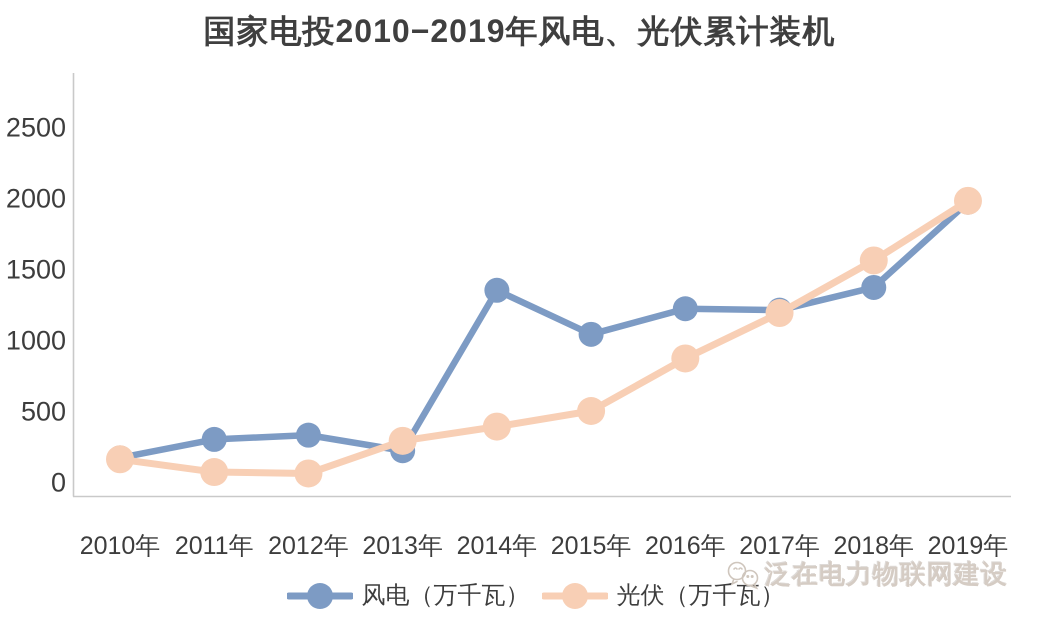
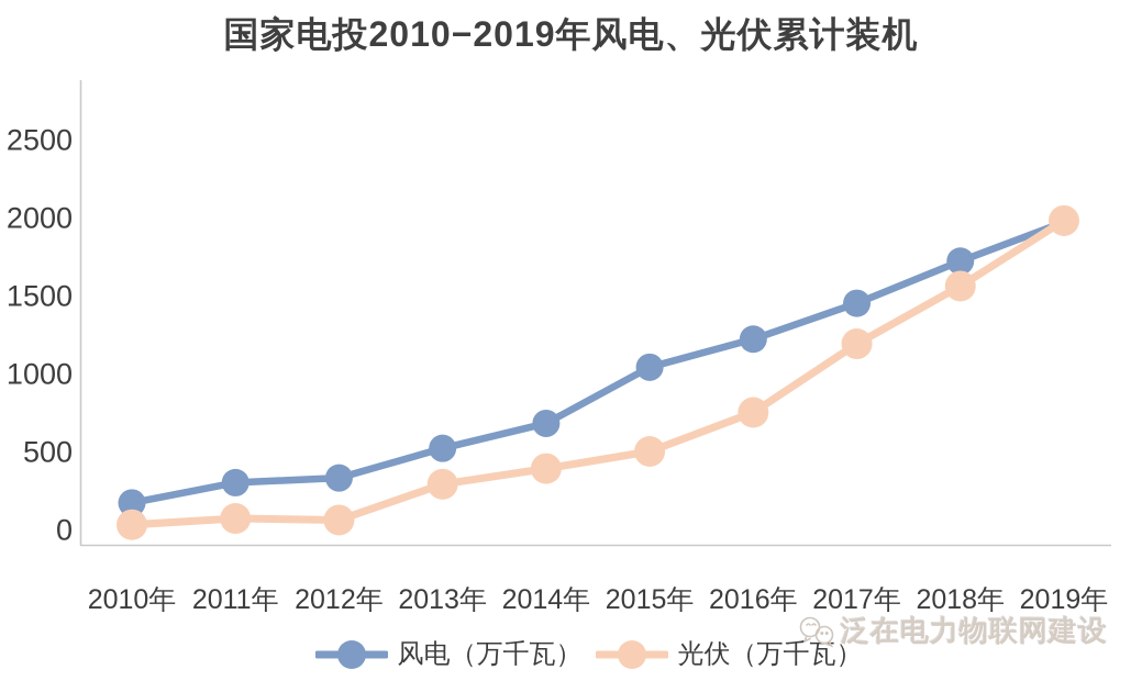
光伏（万千瓦）/2010年: 160 -> 30
风电（万千瓦）/2013年: 220 -> 520
风电（万千瓦）/2014年: 1350 -> 680
光伏（万千瓦）/2016年: 870 -> 750
风电（万千瓦）/2017年: 1210 -> 1450
风电（万千瓦）/2018年: 1370 -> 1720
